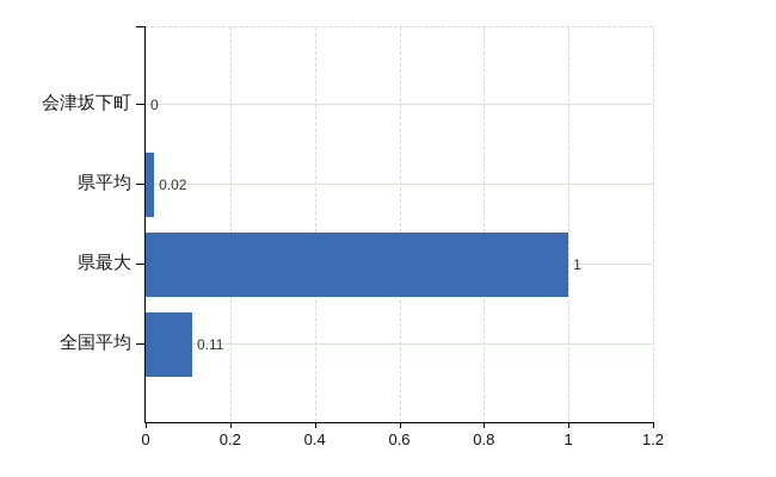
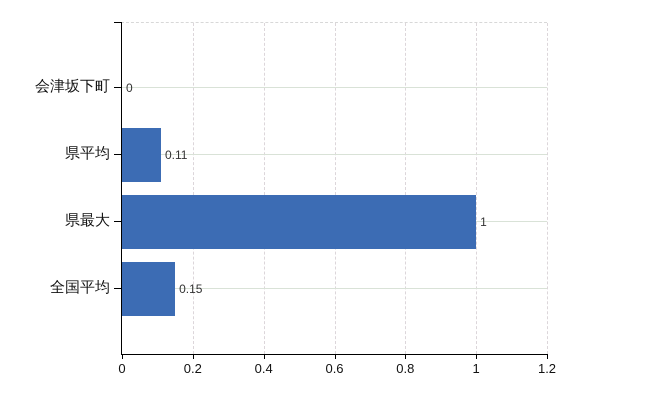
県平均: 0.02 -> 0.11
全国平均: 0.11 -> 0.15
